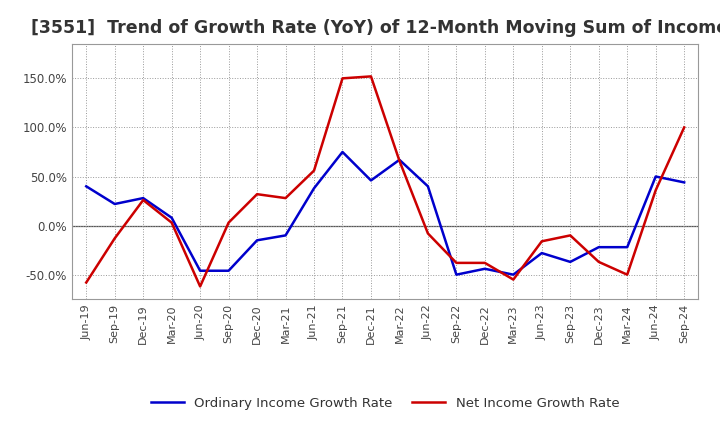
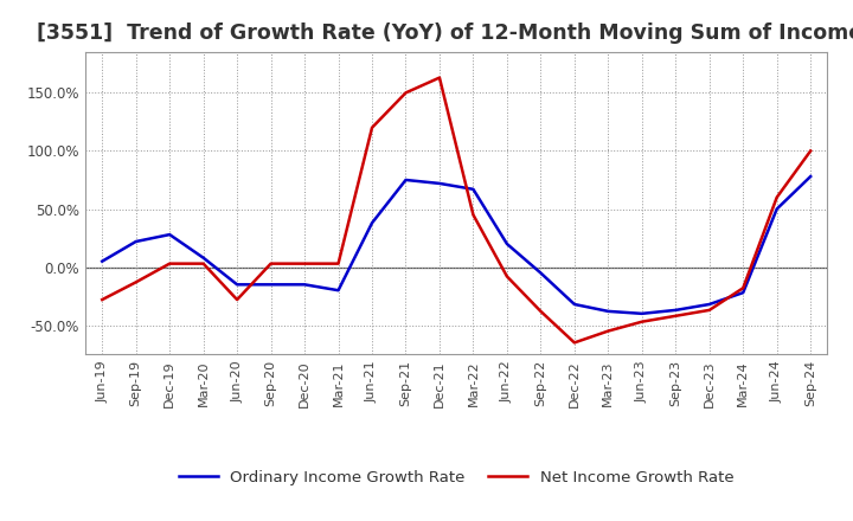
Ordinary Income Growth Rate/Jun-19: 40% -> 5%
Net Income Growth Rate/Jun-19: -58% -> -28%
Net Income Growth Rate/Dec-19: 26% -> 3%
Ordinary Income Growth Rate/Jun-20: -46% -> -15%
Net Income Growth Rate/Jun-20: -62% -> -28%
Ordinary Income Growth Rate/Sep-20: -46% -> -15%
Net Income Growth Rate/Dec-20: 32% -> 3%
Ordinary Income Growth Rate/Mar-21: -10% -> -20%
Net Income Growth Rate/Mar-21: 28% -> 3%
Net Income Growth Rate/Jun-21: 56% -> 120%
Ordinary Income Growth Rate/Dec-21: 46% -> 72%
Net Income Growth Rate/Dec-21: 152% -> 163%
Net Income Growth Rate/Mar-22: 66% -> 45%
Ordinary Income Growth Rate/Jun-22: 40% -> 20%
Ordinary Income Growth Rate/Sep-22: -50% -> -5%
Ordinary Income Growth Rate/Dec-22: -44% -> -32%
Net Income Growth Rate/Dec-22: -38% -> -65%
Ordinary Income Growth Rate/Mar-23: -50% -> -38%
Ordinary Income Growth Rate/Jun-23: -28% -> -40%
Net Income Growth Rate/Jun-23: -16% -> -47%
Net Income Growth Rate/Sep-23: -10% -> -42%
Ordinary Income Growth Rate/Dec-23: -22% -> -32%
Net Income Growth Rate/Mar-24: -50% -> -18%
Net Income Growth Rate/Jun-24: 36% -> 60%
Ordinary Income Growth Rate/Sep-24: 44% -> 78%
